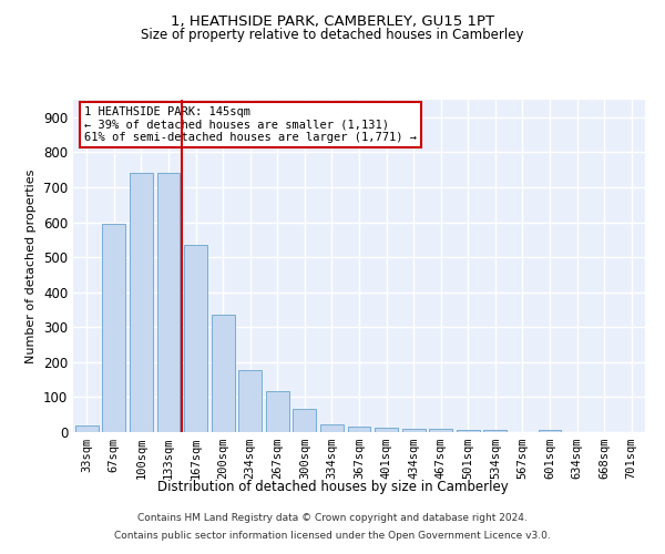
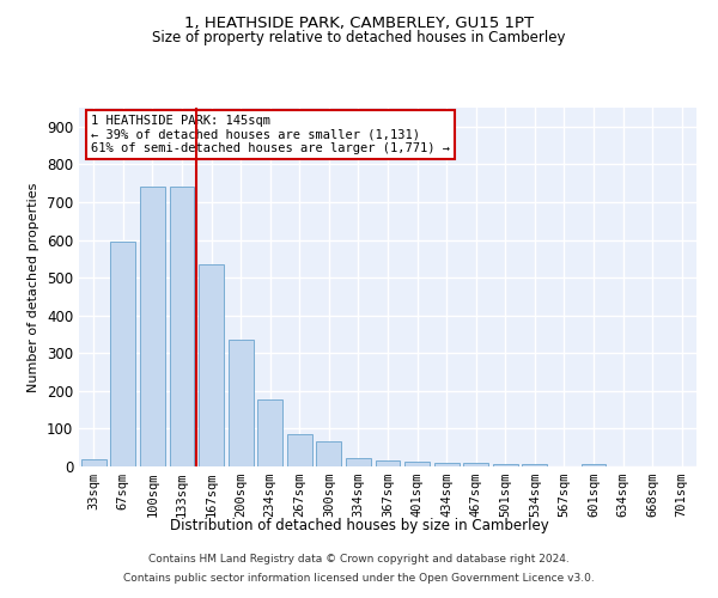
267sqm: 118 -> 85
